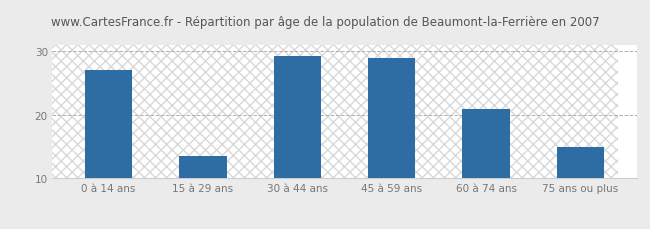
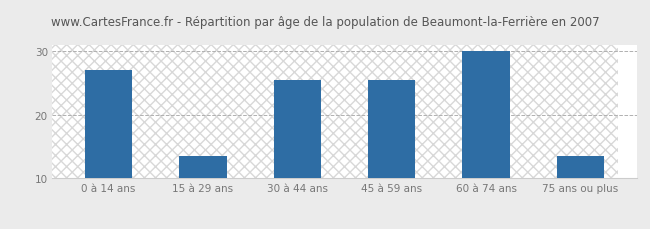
30 à 44 ans: 29.2 -> 25.5
45 à 59 ans: 29.0 -> 25.5
60 à 74 ans: 21.0 -> 30.0
75 ans ou plus: 15.0 -> 13.5
